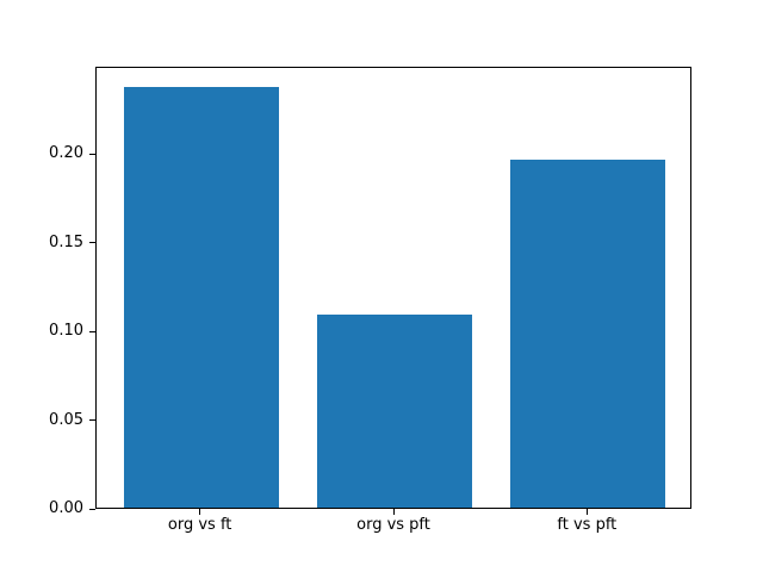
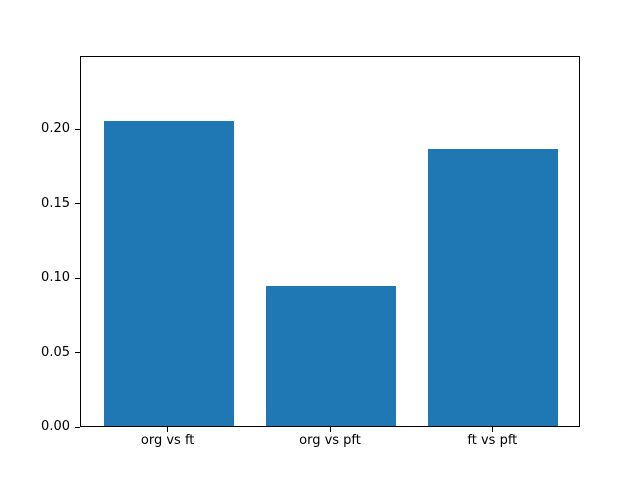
org vs ft: 0.237 -> 0.205
org vs pft: 0.109 -> 0.094
ft vs pft: 0.196 -> 0.186
